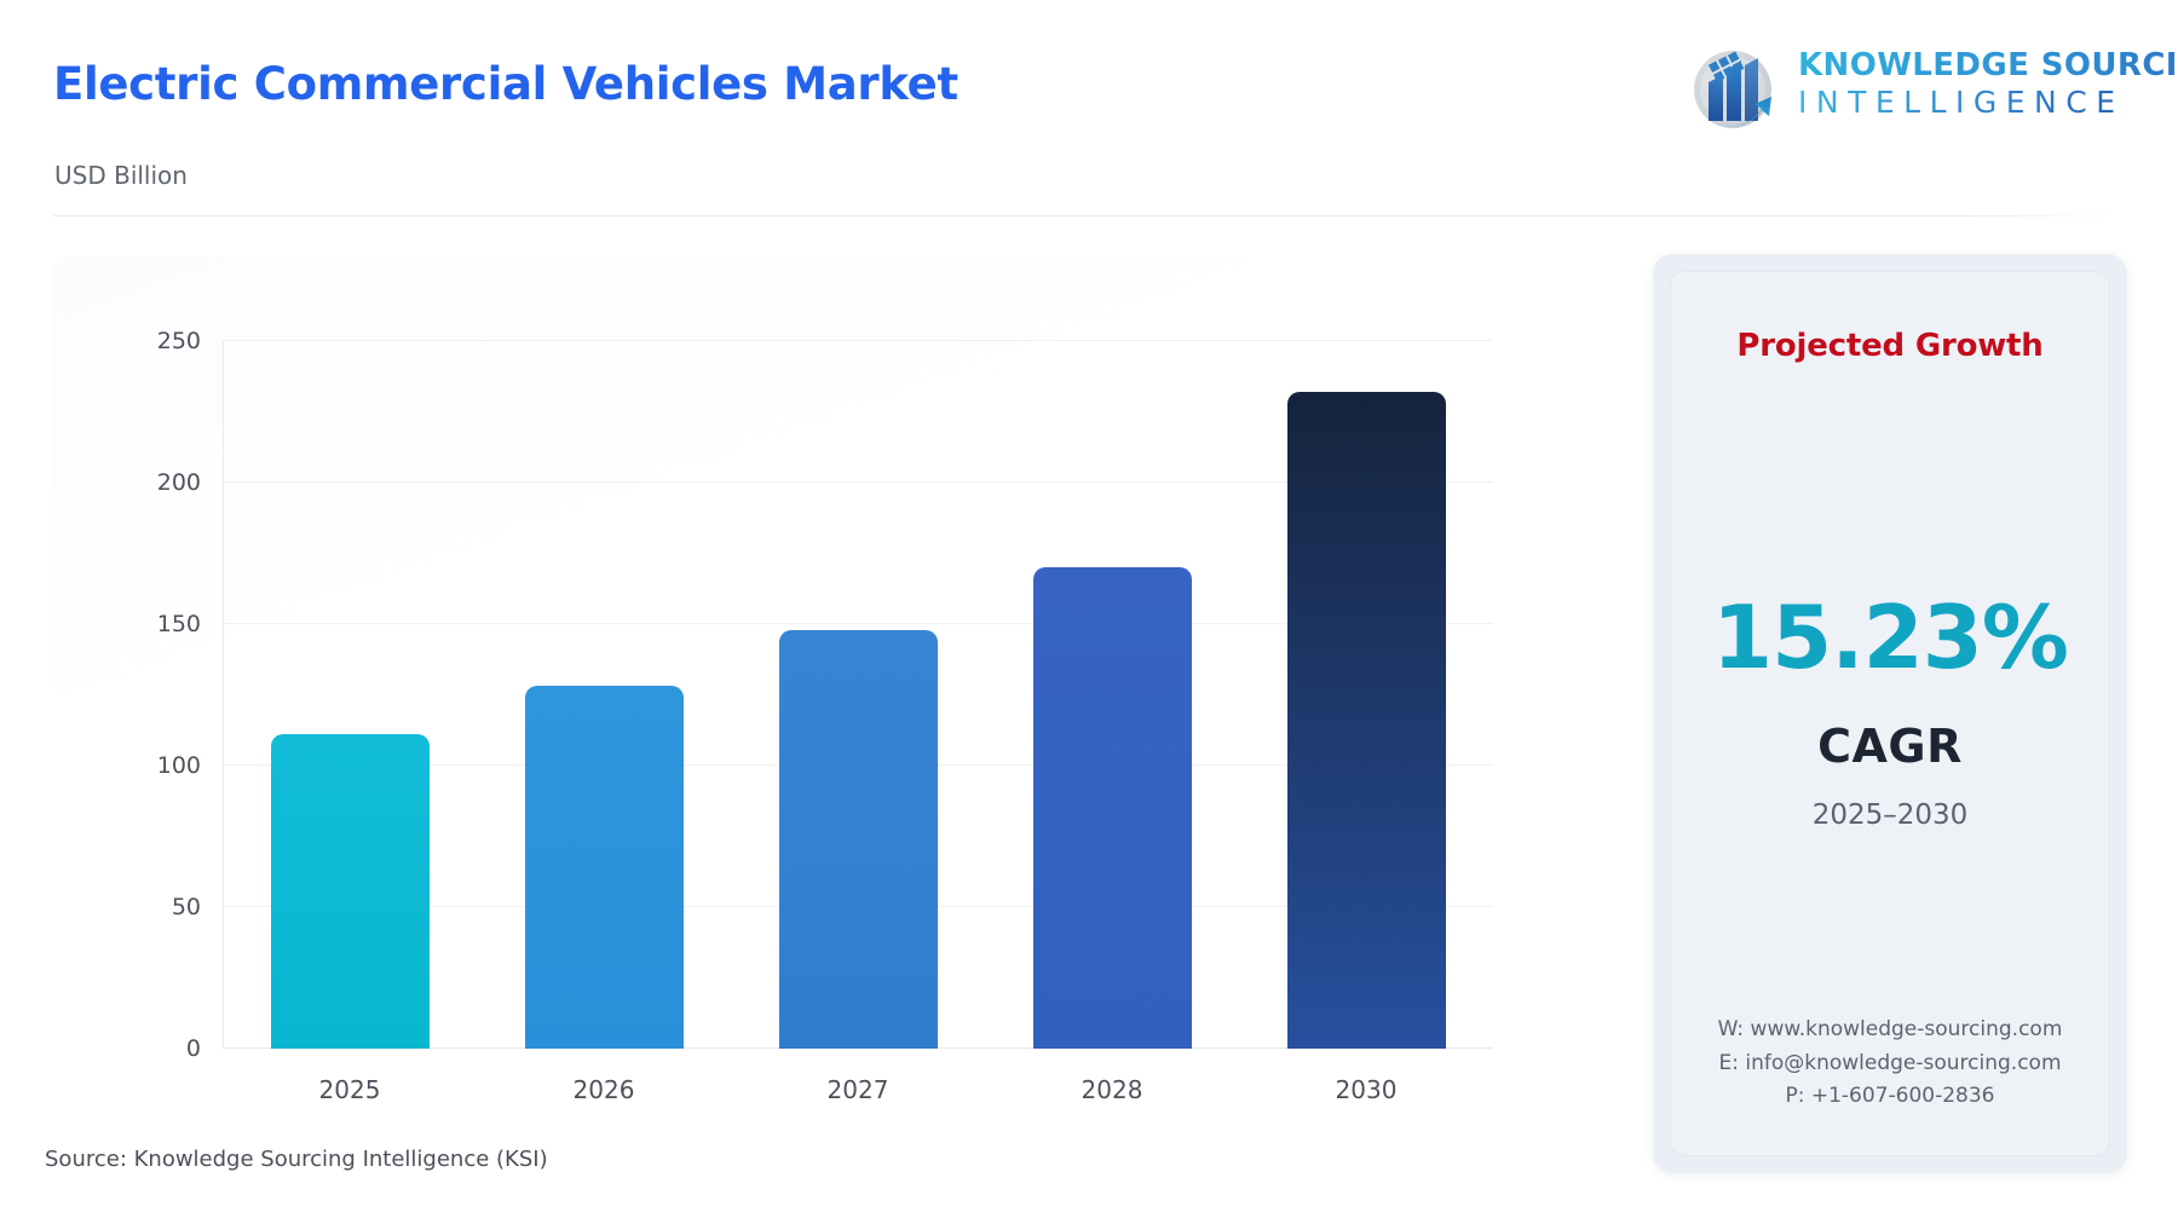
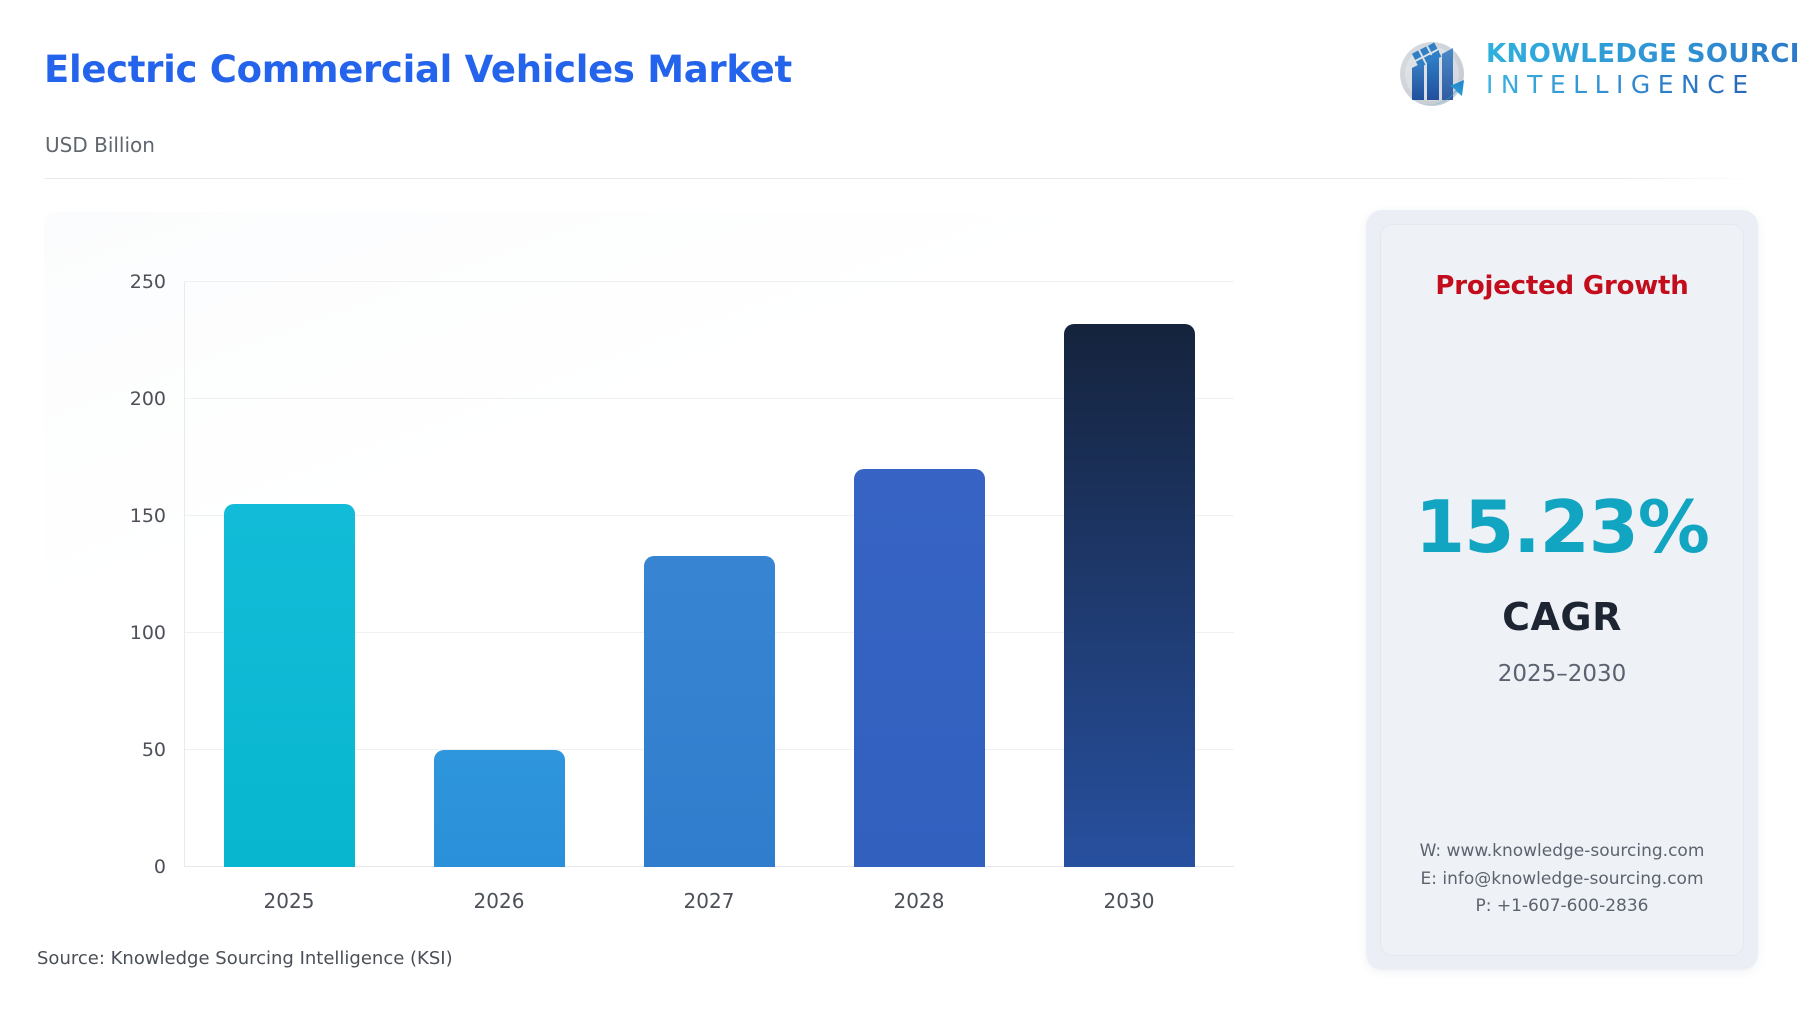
2025: 111 -> 155
2026: 128 -> 50
2027: 148 -> 133
